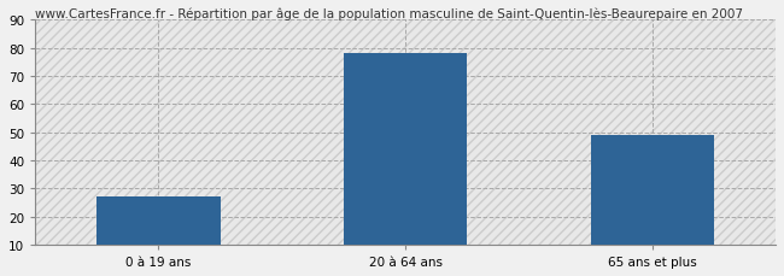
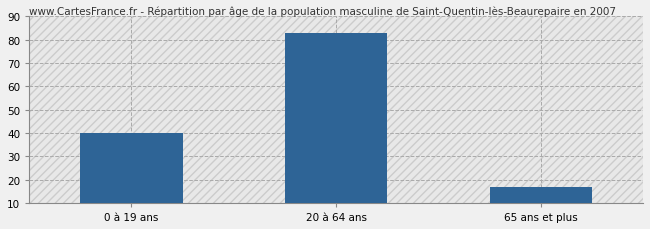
0 à 19 ans: 27 -> 40
20 à 64 ans: 78 -> 83
65 ans et plus: 49 -> 17
